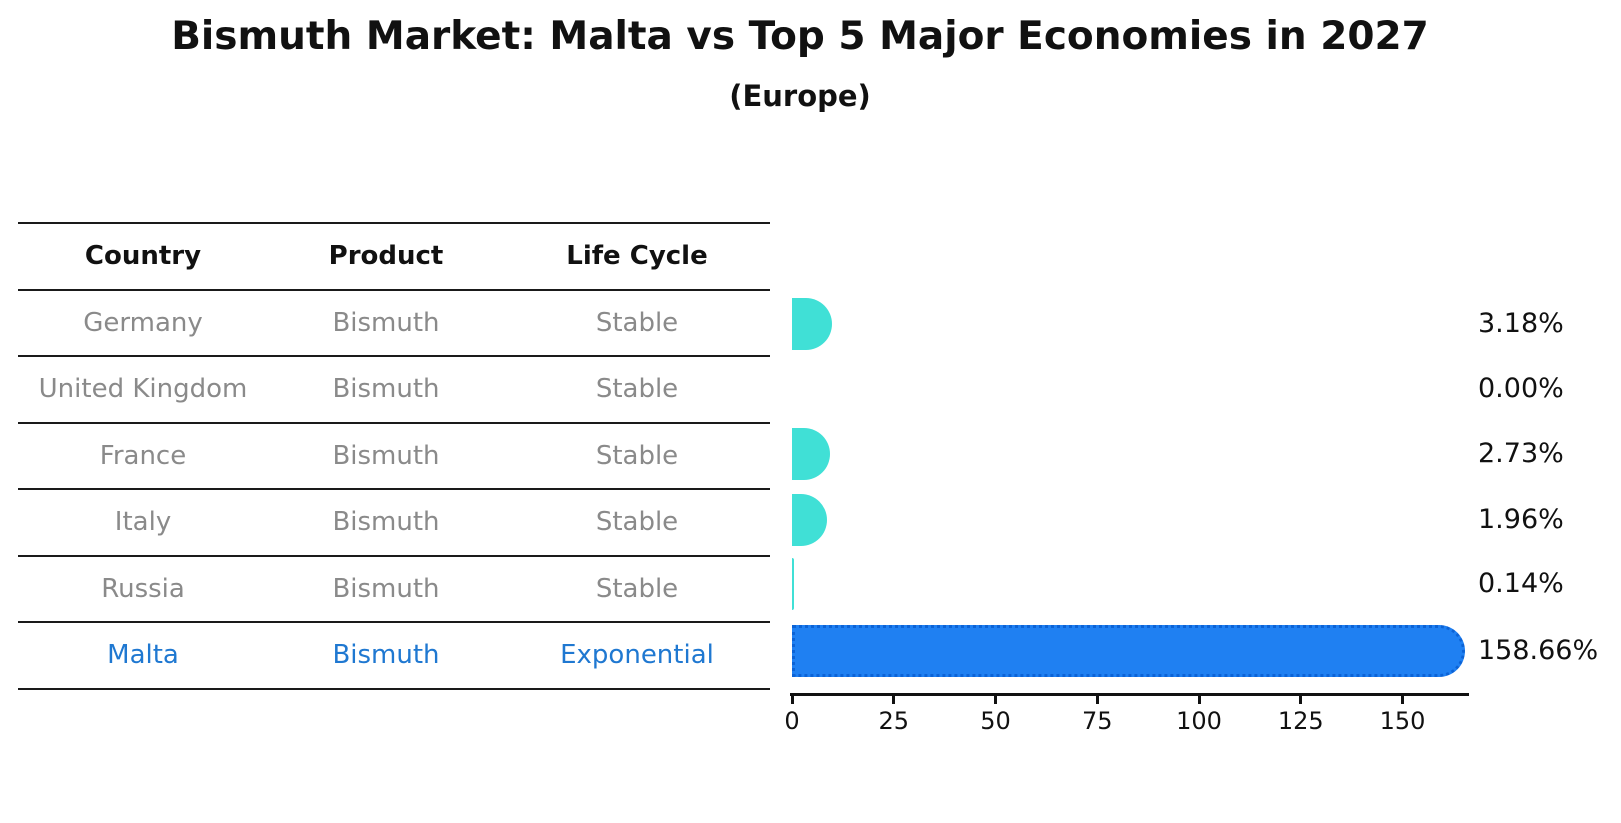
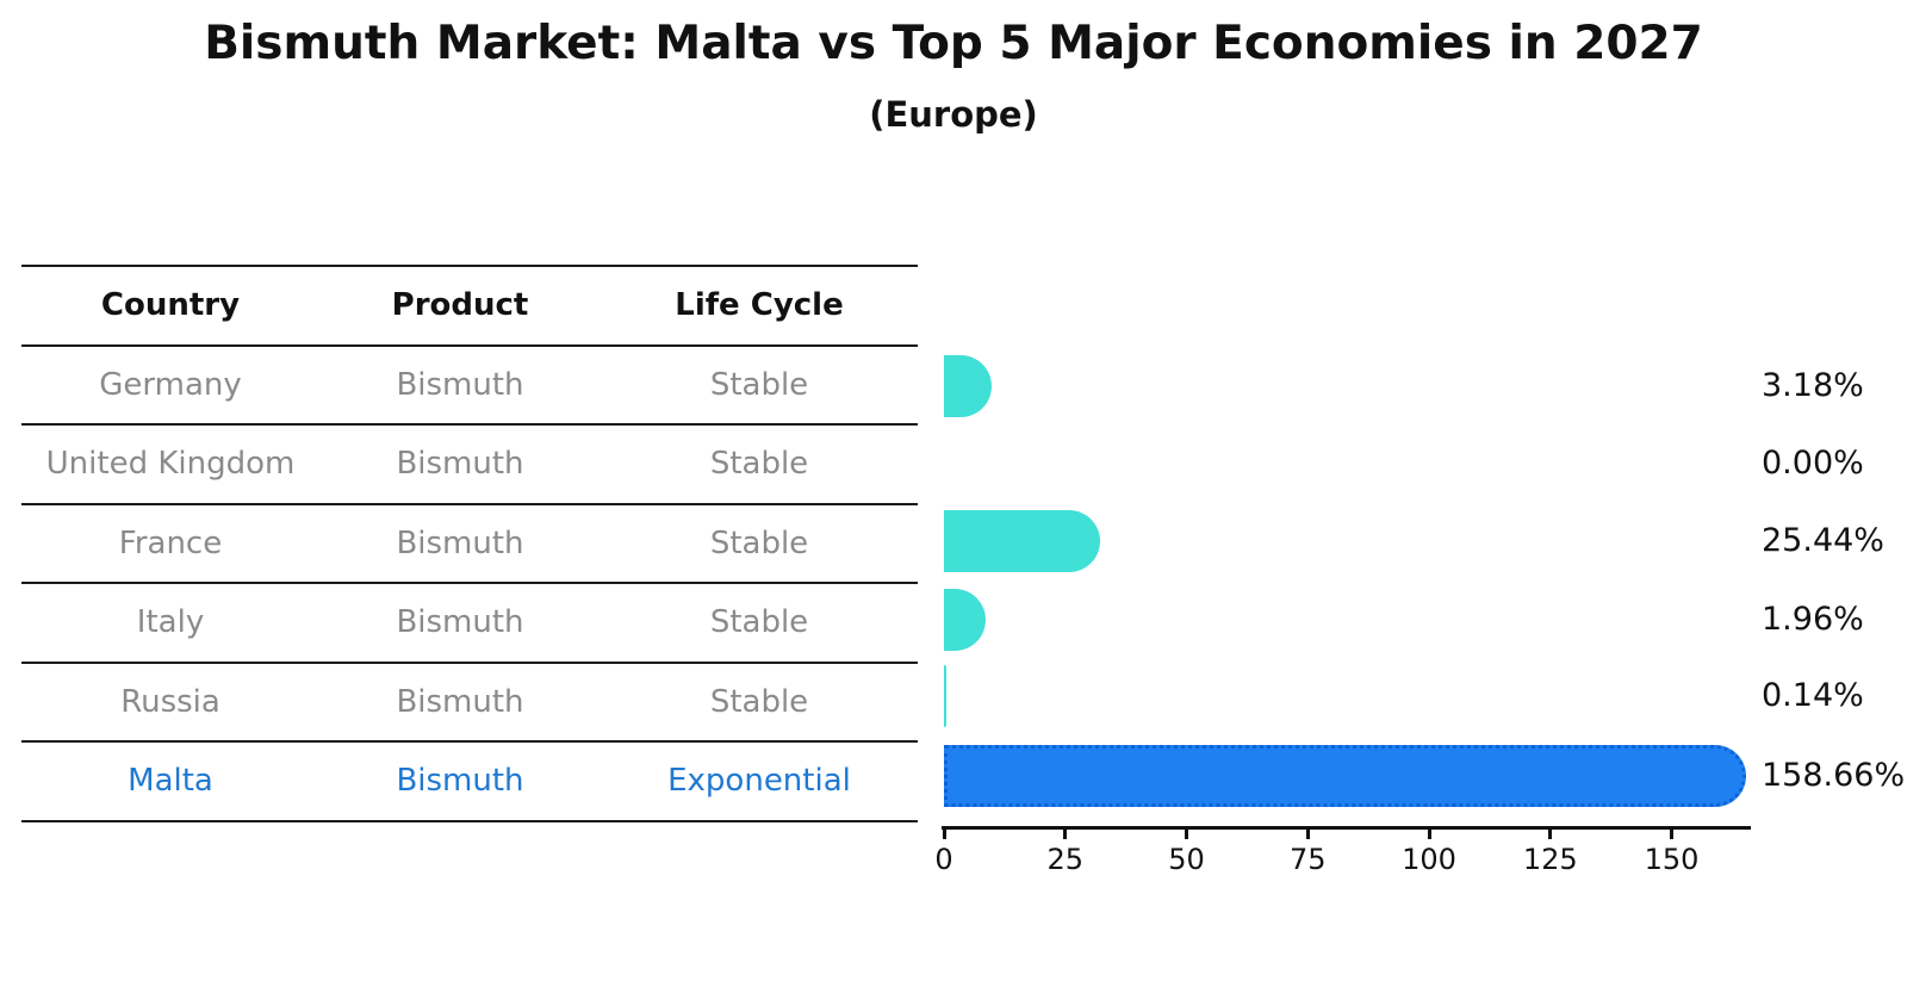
France: 2.73% -> 25.44%
